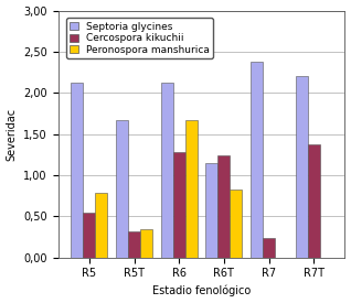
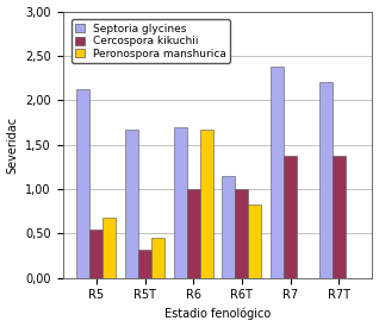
Peronospora manshurica/R5: 0,78 -> 0,68
Peronospora manshurica/R5T: 0,34 -> 0,45
Septoria glycines/R6: 2,12 -> 1,70
Cercospora kikuchii/R6: 1,28 -> 1,00
Cercospora kikuchii/R6T: 1,24 -> 1,00
Cercospora kikuchii/R7: 0,24 -> 1,38
